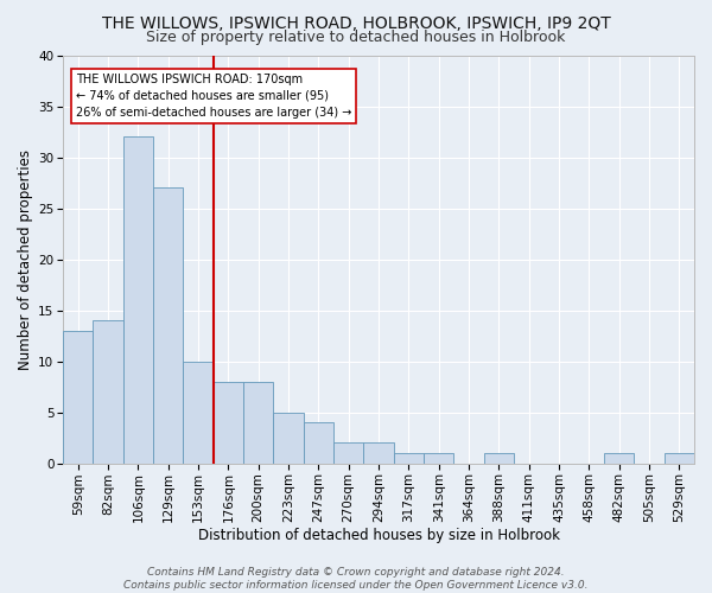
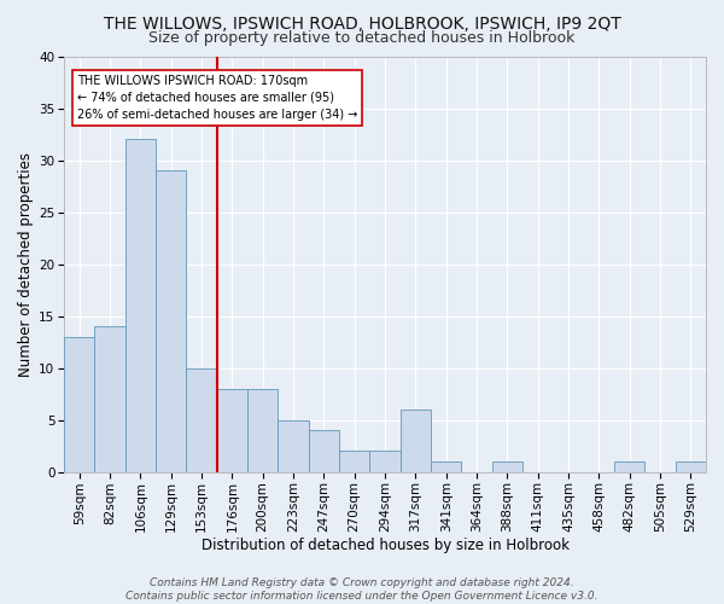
129sqm: 27 -> 29
317sqm: 1 -> 6
